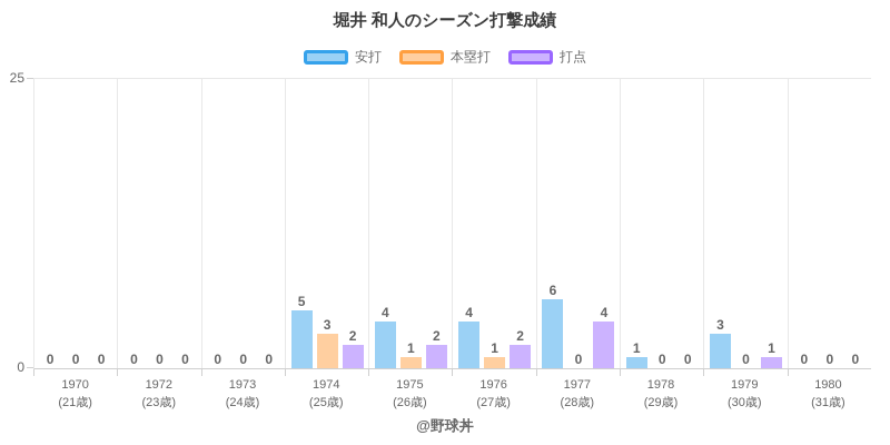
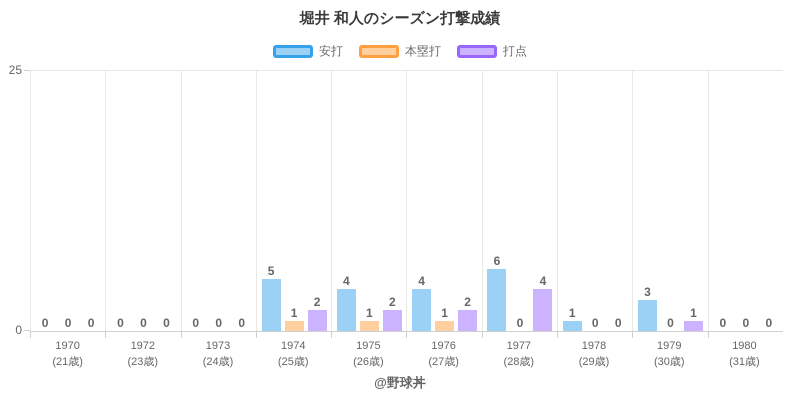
本塁打/1974: 3 -> 1
